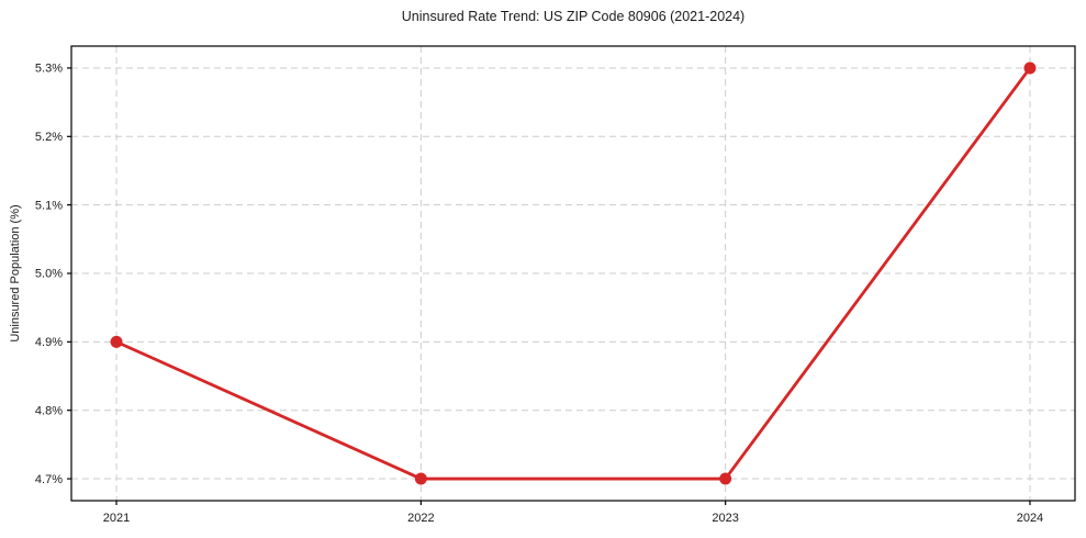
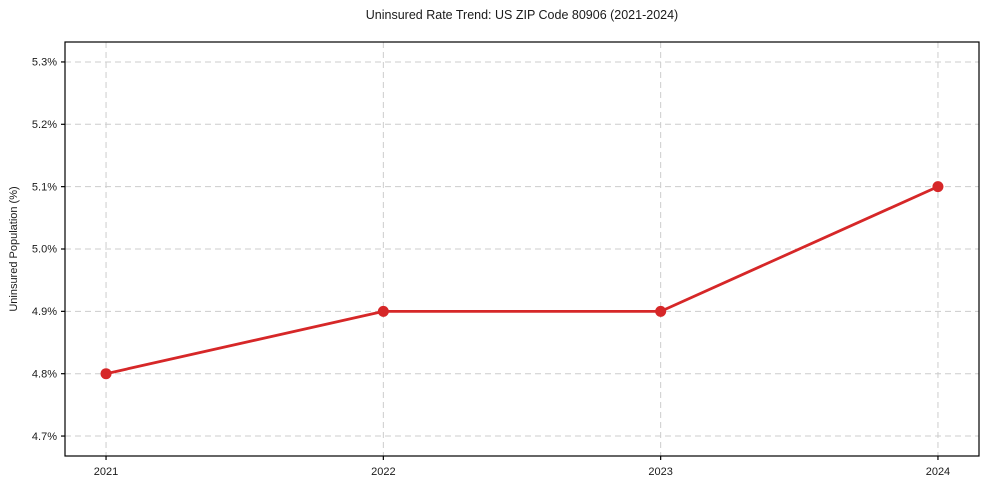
2021: 4.9% -> 4.8%
2022: 4.7% -> 4.9%
2023: 4.7% -> 4.9%
2024: 5.3% -> 5.1%
